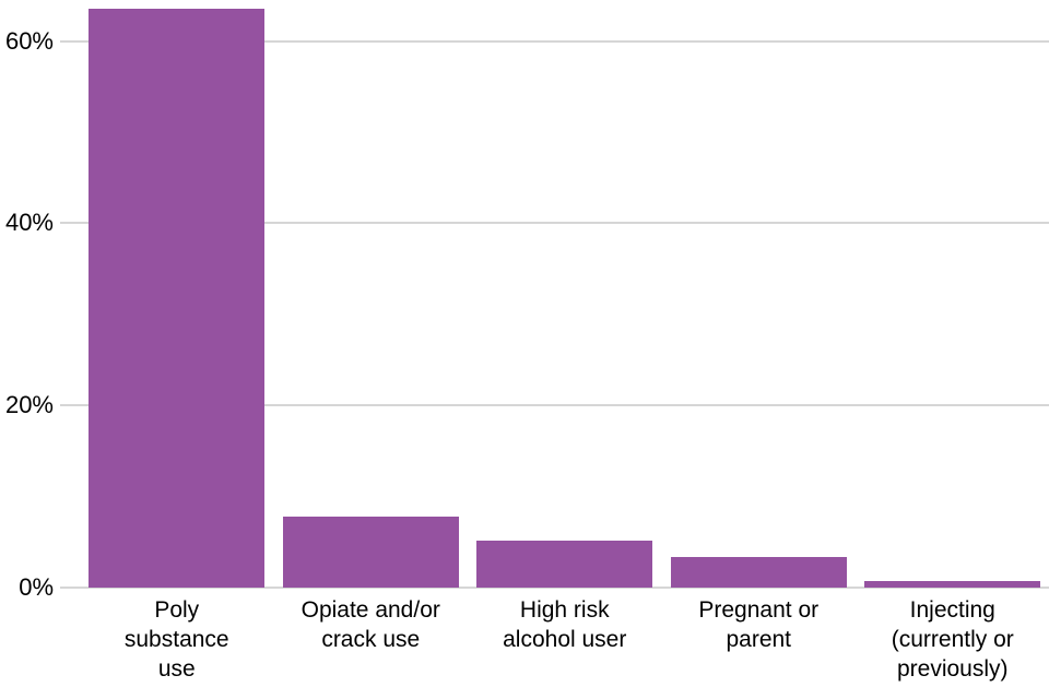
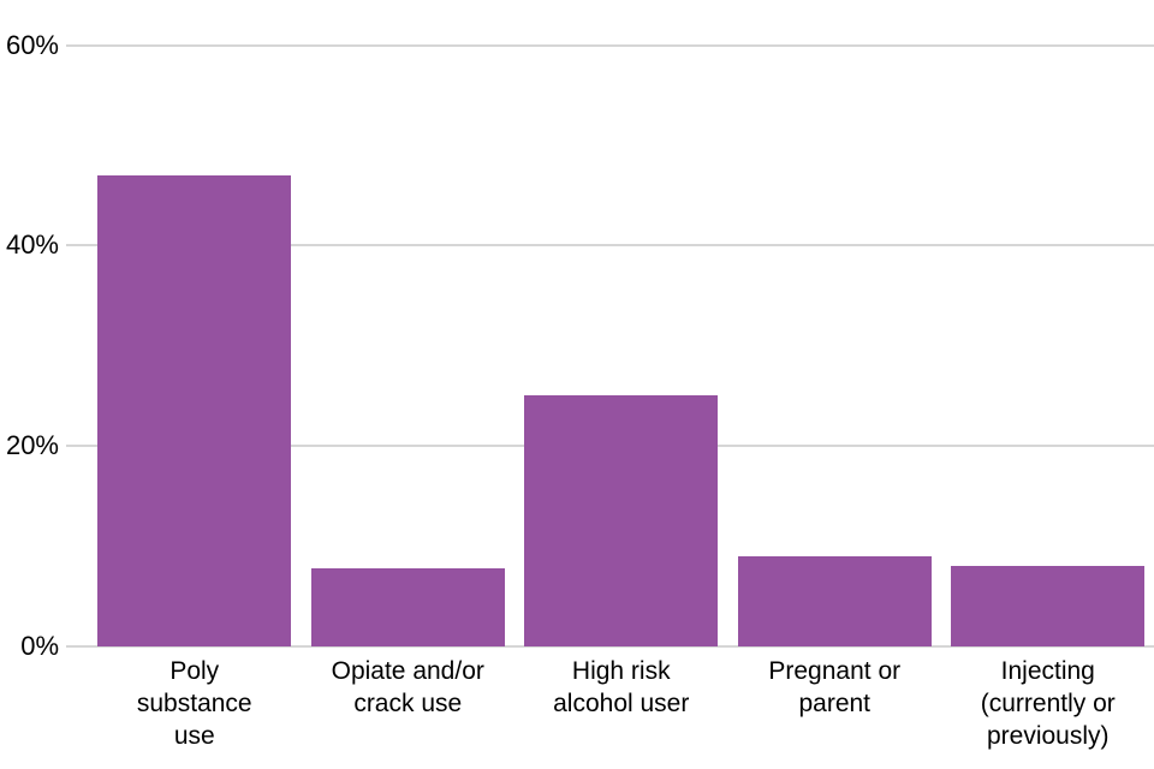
Poly substance use: 64% -> 47%
High risk alcohol user: 5% -> 25%
Pregnant or parent: 3% -> 9%
Injecting (currently or previously): 1% -> 8%
